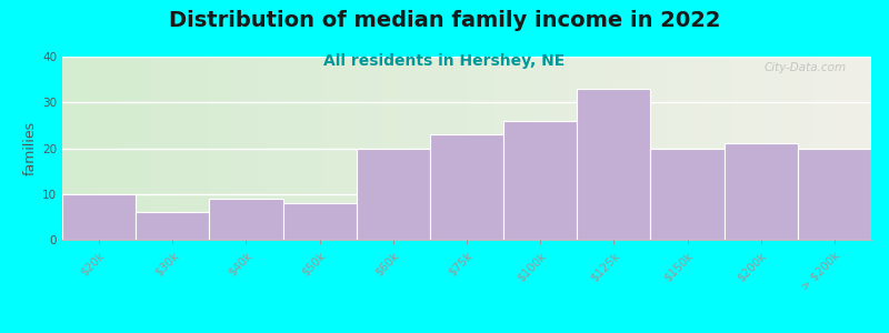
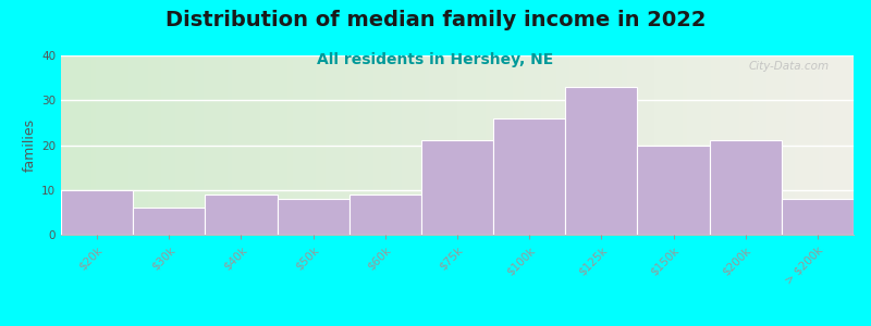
$60k: 20 -> 9
$75k: 23 -> 21
> $200k: 20 -> 8
